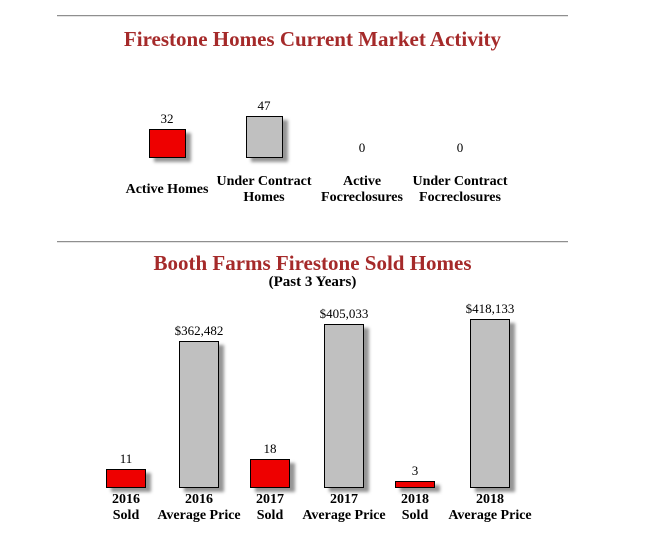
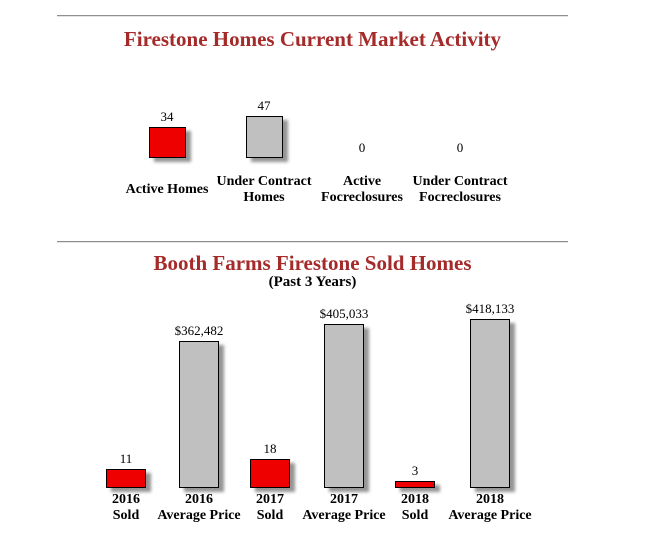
Firestone Homes Current Market Activity/Active Homes: 32 -> 34
